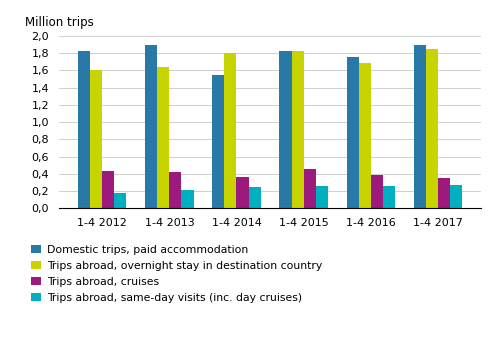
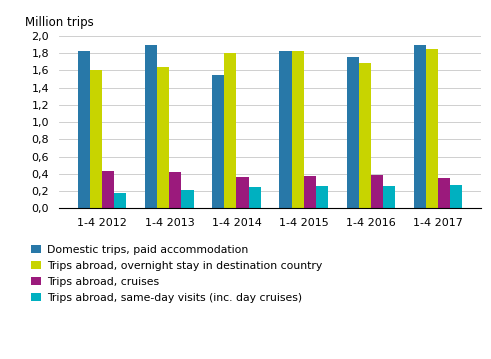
Trips abroad, cruises/1-4 2015: 0,46 -> 0,37
